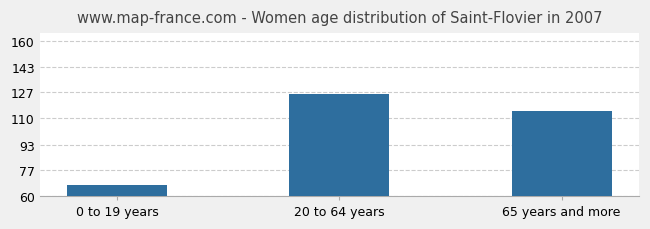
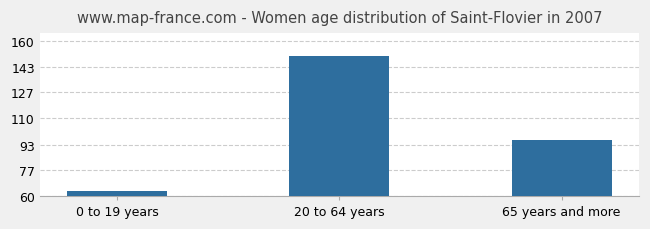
0 to 19 years: 67 -> 63
20 to 64 years: 126 -> 150
65 years and more: 115 -> 96
